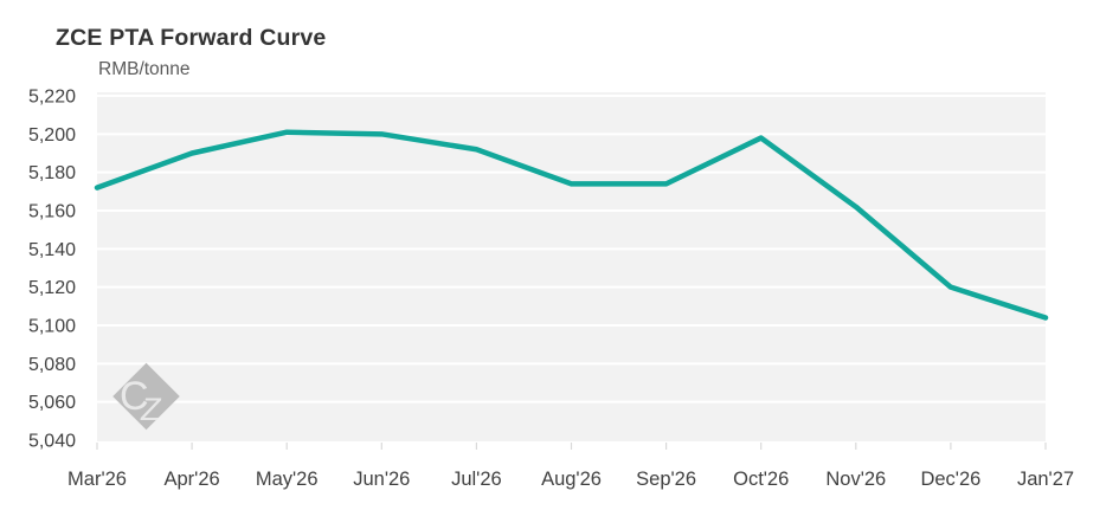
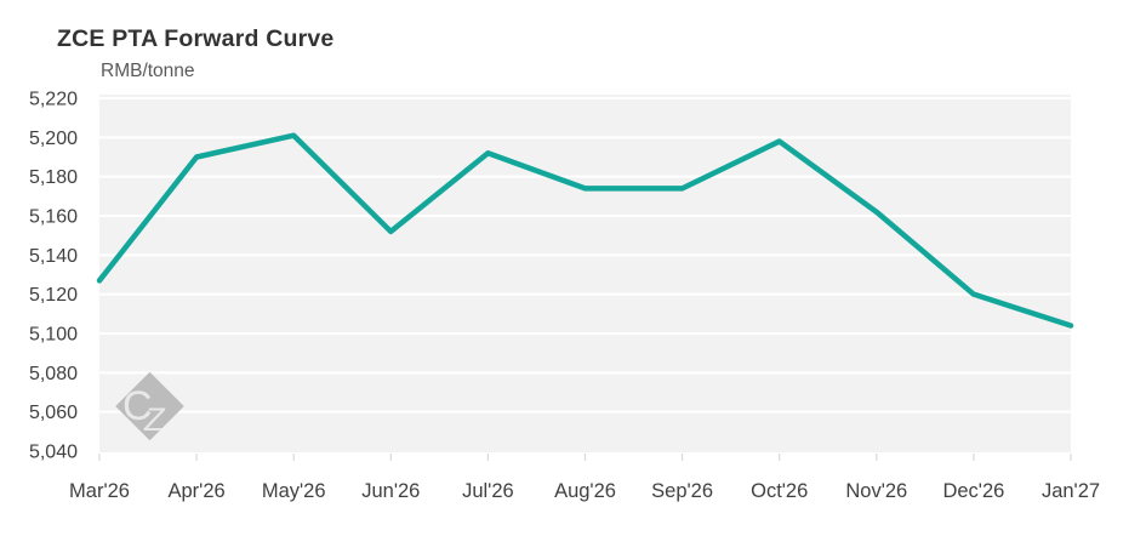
Mar'26: 5172 -> 5127
Jun'26: 5200 -> 5152
